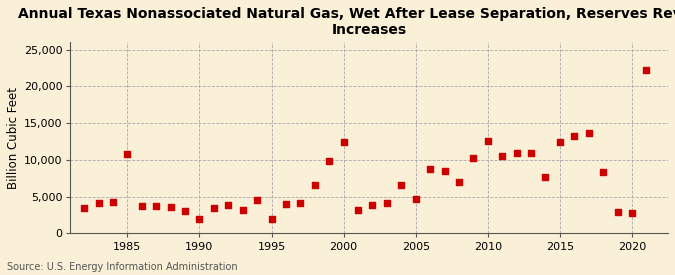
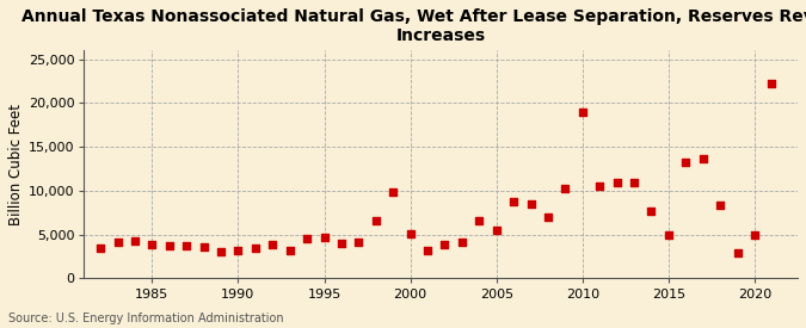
1985: 10,800 -> 3,800
1990: 2,000 -> 3,200
1995: 2,000 -> 4,700
2000: 12,400 -> 5,100
2005: 4,600 -> 5,500
2010: 12,600 -> 19,000
2015: 12,400 -> 4,900
2020: 2,800 -> 5,000
